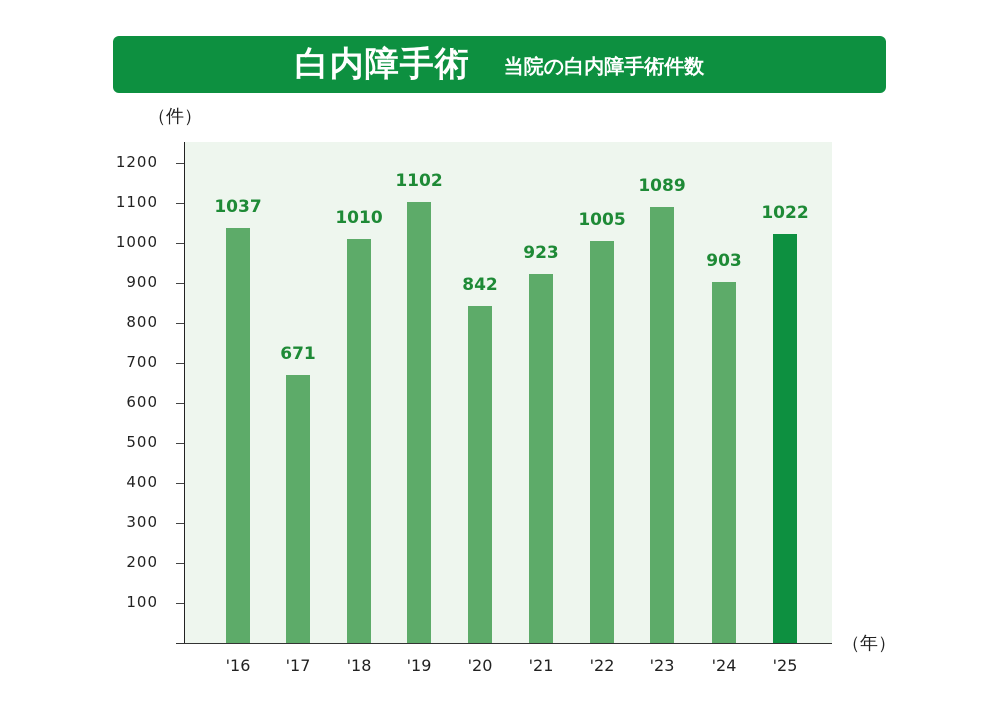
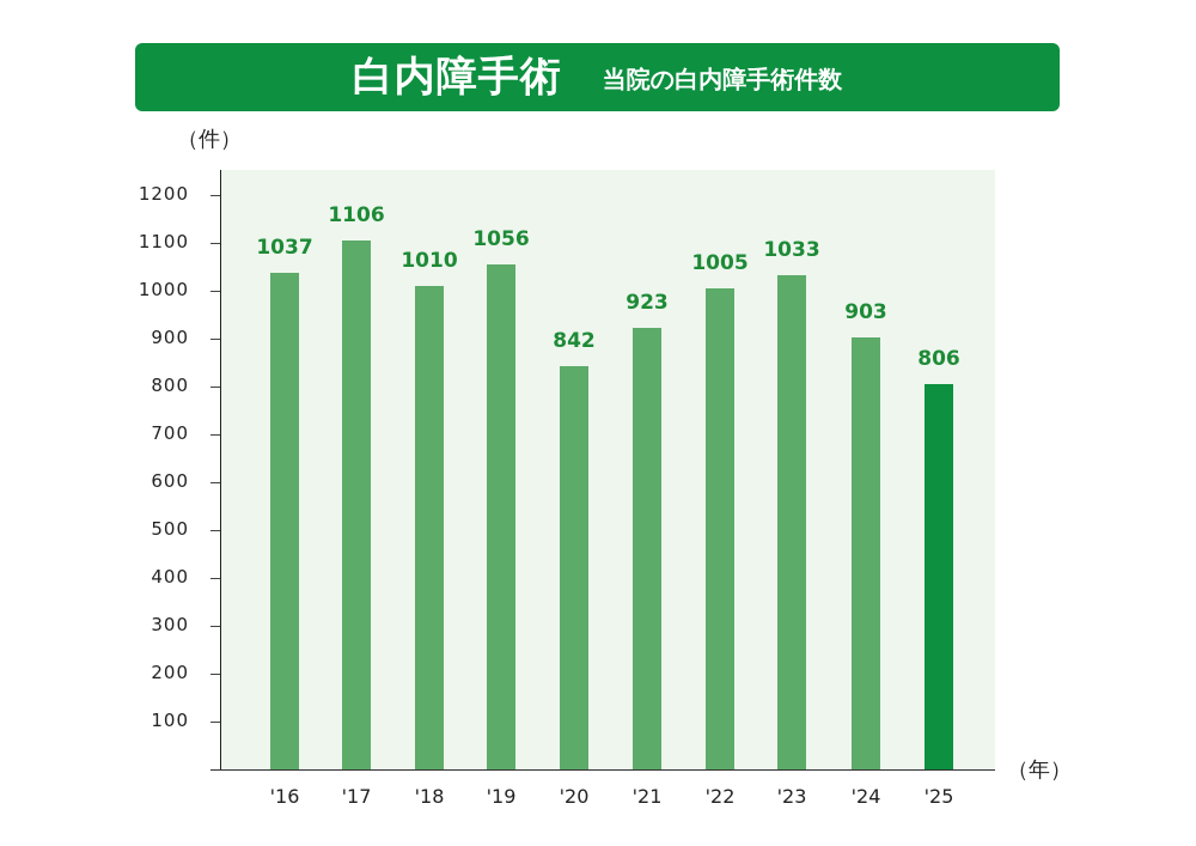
'17: 671 -> 1106
'19: 1102 -> 1056
'23: 1089 -> 1033
'25: 1022 -> 806
